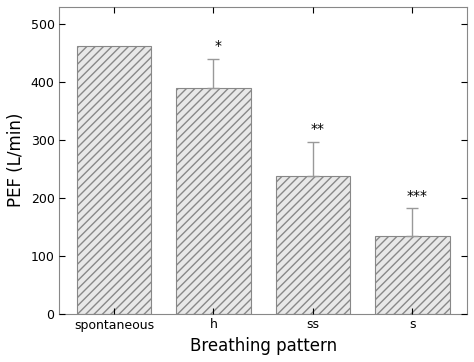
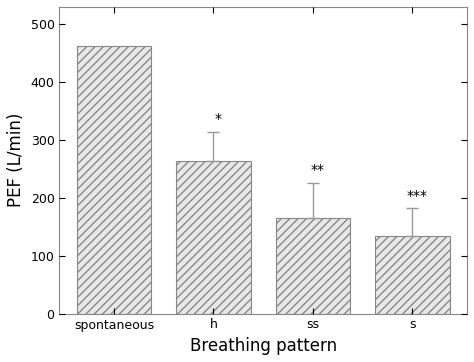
h: 390 -> 264
ss: 237 -> 166
